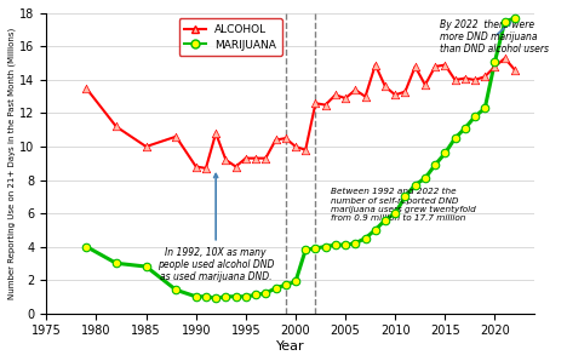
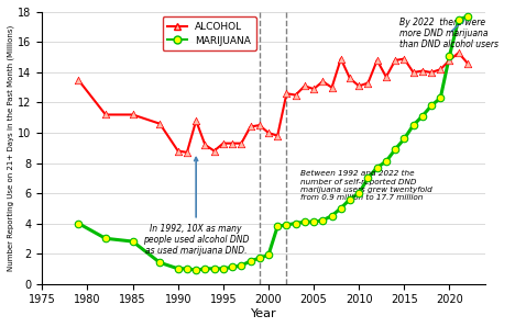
ALCOHOL/1985: 10.0 -> 11.2
